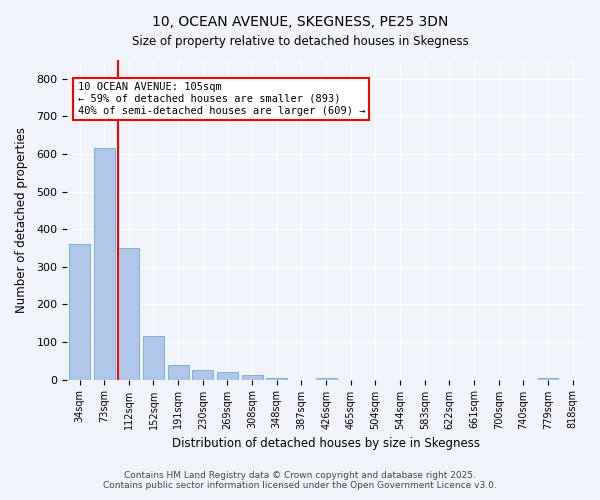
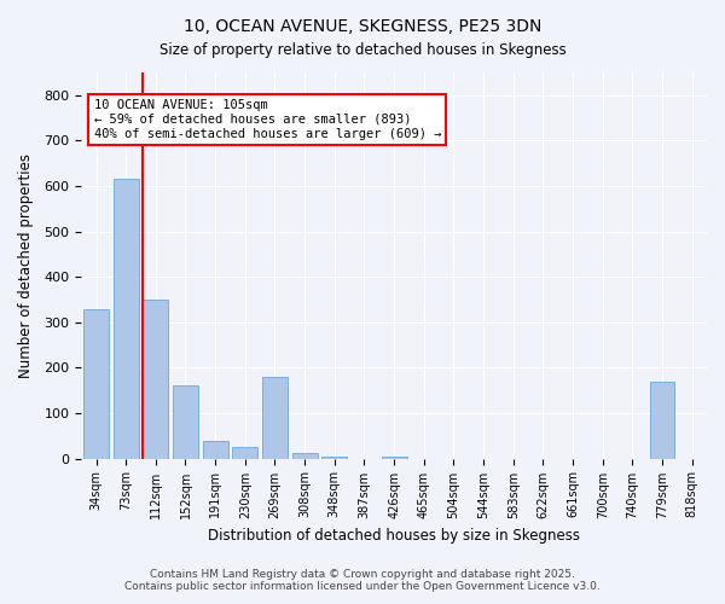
34sqm: 360 -> 330
152sqm: 115 -> 160
269sqm: 20 -> 180
779sqm: 5 -> 170
